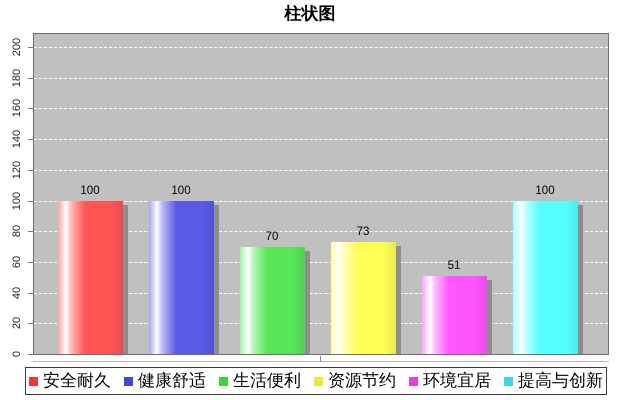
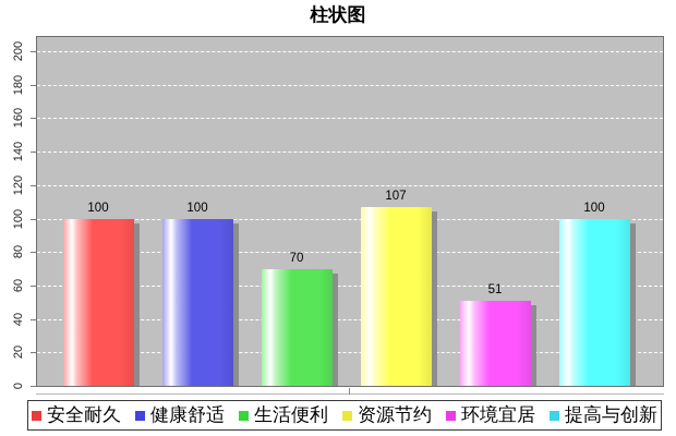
资源节约: 73 -> 107
